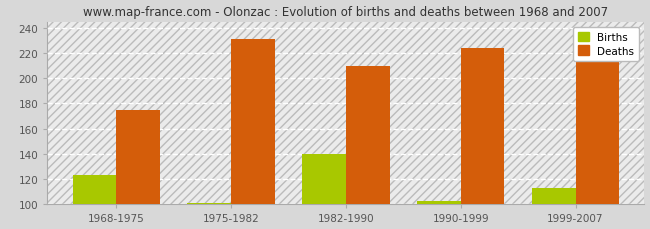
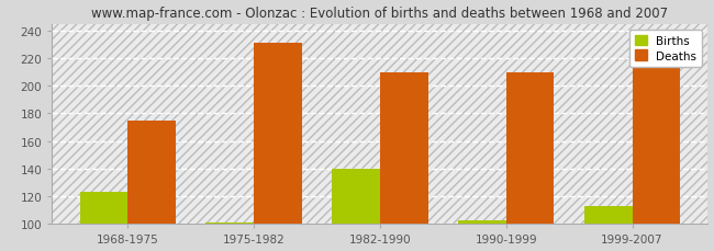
Deaths/1990-1999: 224 -> 210
